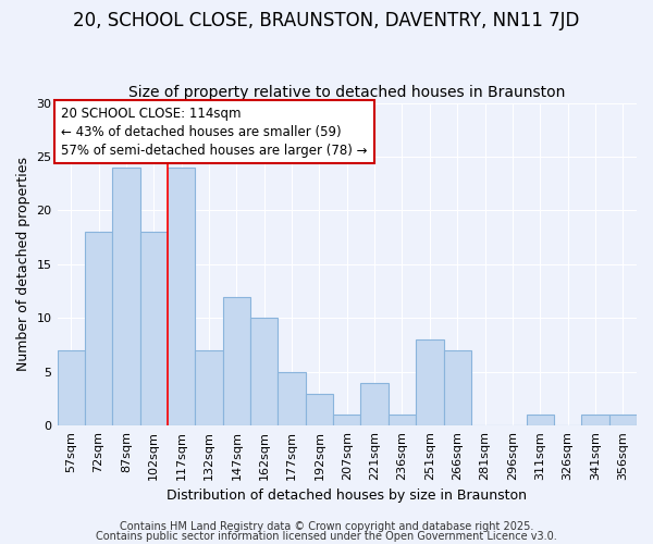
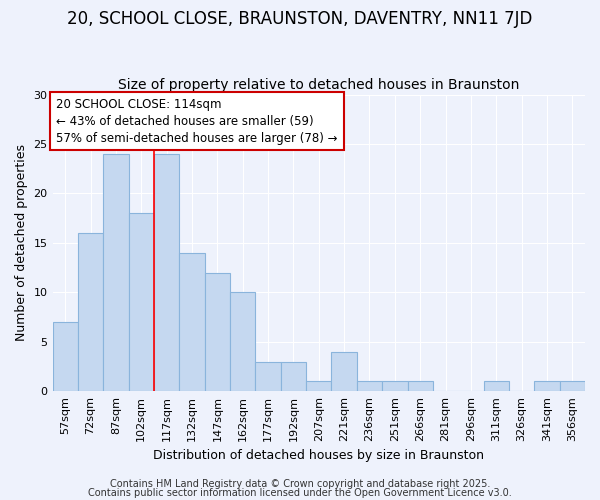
72sqm: 18 -> 16
132sqm: 7 -> 14
177sqm: 5 -> 3
251sqm: 8 -> 1
266sqm: 7 -> 1
